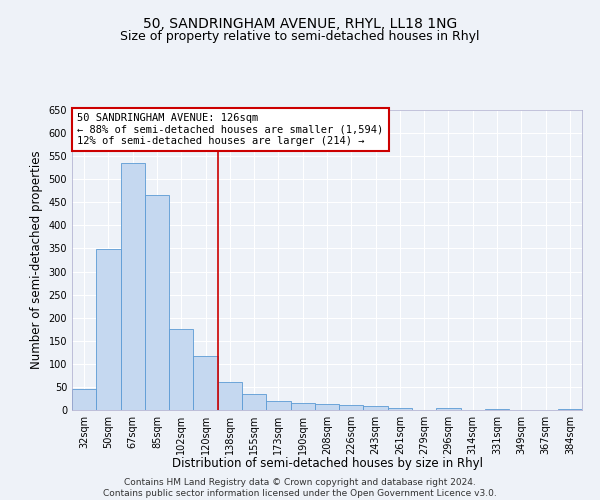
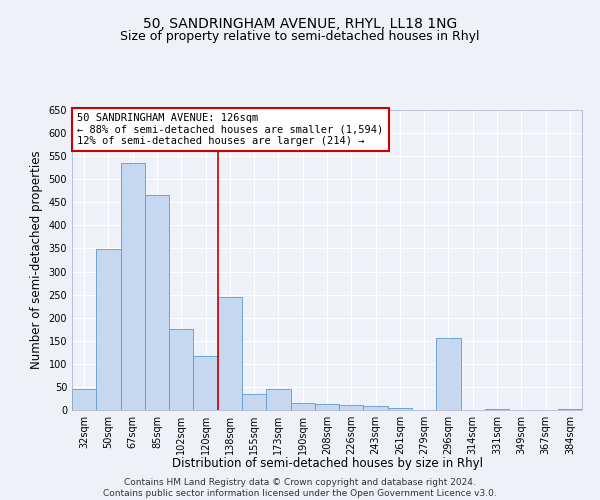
138sqm: 60 -> 245
173sqm: 20 -> 45
296sqm: 4 -> 155
